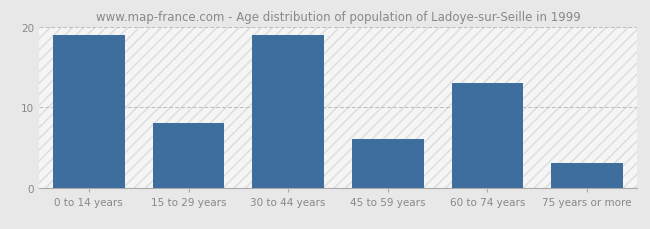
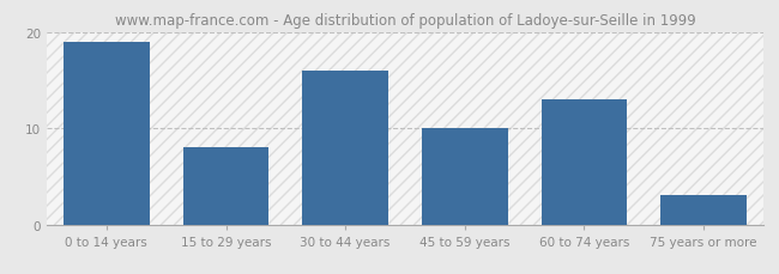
30 to 44 years: 19 -> 16
45 to 59 years: 6 -> 10
